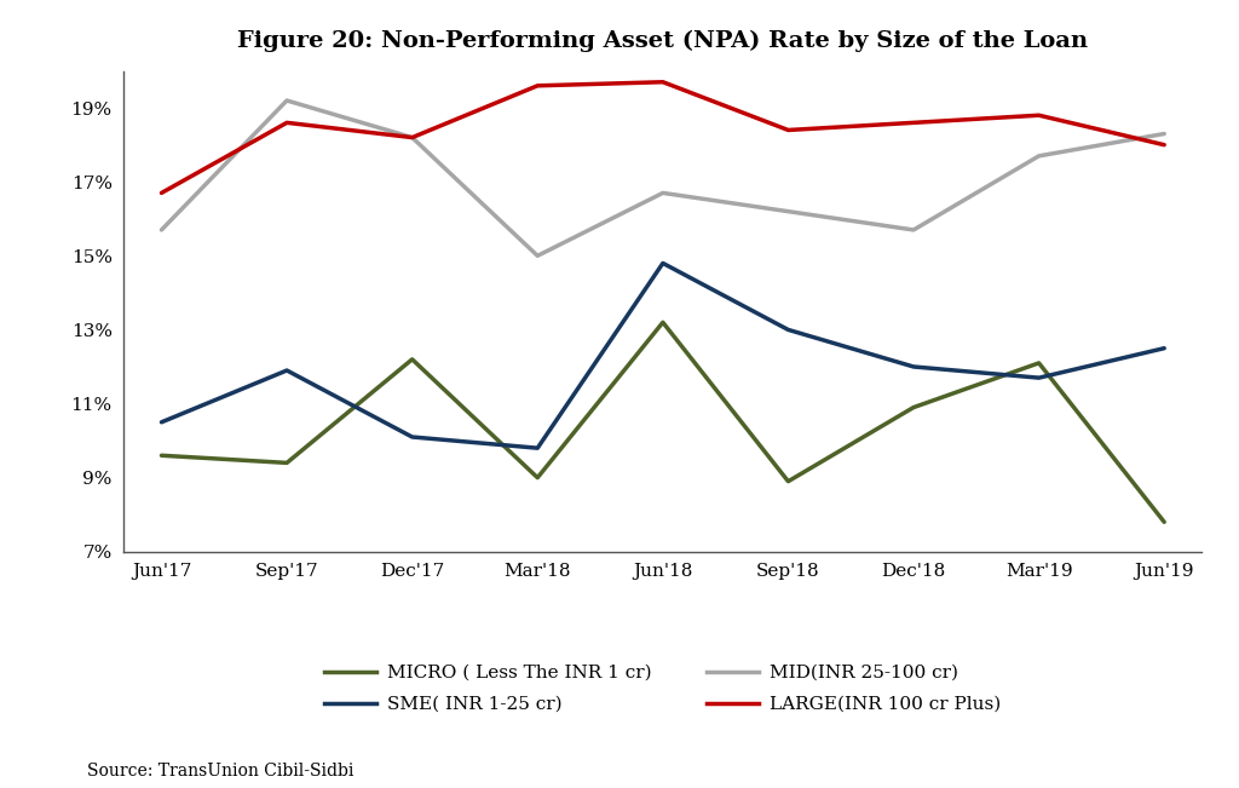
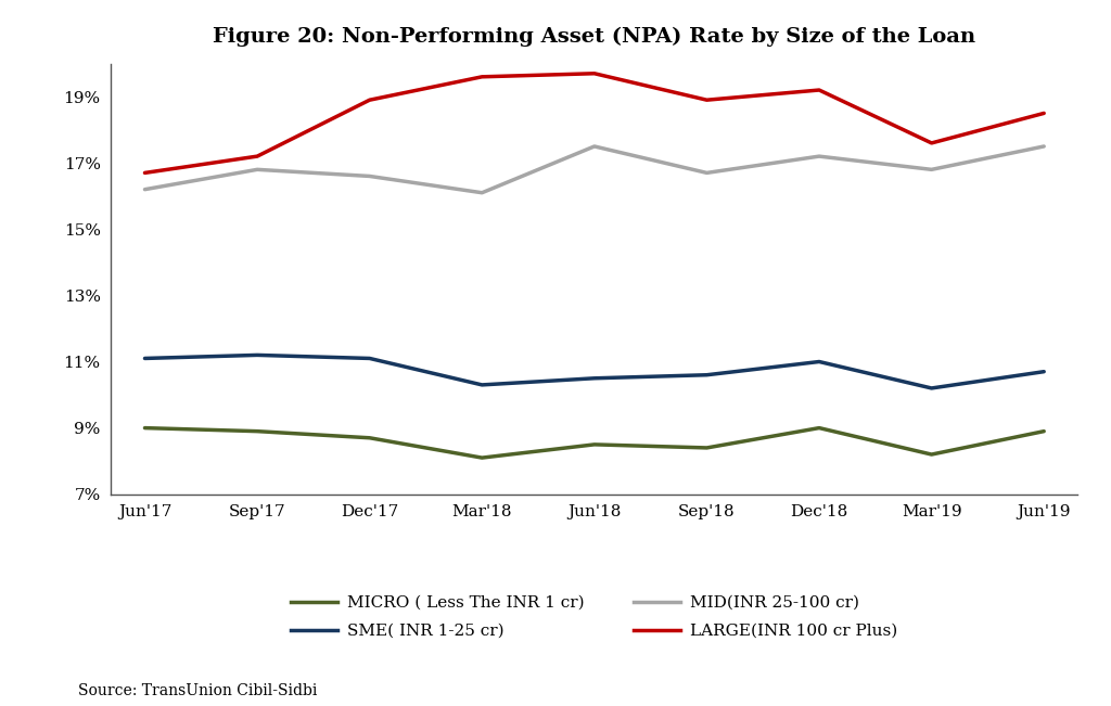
MICRO ( Less The INR 1 cr)/Jun'17: 9.6% -> 9.0%
SME( INR 1-25 cr)/Jun'17: 10.5% -> 11.1%
MID(INR 25-100 cr)/Jun'17: 15.7% -> 16.2%
MICRO ( Less The INR 1 cr)/Sep'17: 9.4% -> 8.9%
SME( INR 1-25 cr)/Sep'17: 11.9% -> 11.2%
MID(INR 25-100 cr)/Sep'17: 19.2% -> 16.8%
LARGE(INR 100 cr Plus)/Sep'17: 18.6% -> 17.2%
MICRO ( Less The INR 1 cr)/Dec'17: 12.2% -> 8.7%
SME( INR 1-25 cr)/Dec'17: 10.1% -> 11.1%
MID(INR 25-100 cr)/Dec'17: 18.2% -> 16.6%
LARGE(INR 100 cr Plus)/Dec'17: 18.2% -> 18.9%
MICRO ( Less The INR 1 cr)/Mar'18: 9.0% -> 8.1%
SME( INR 1-25 cr)/Mar'18: 9.8% -> 10.3%
MID(INR 25-100 cr)/Mar'18: 15.0% -> 16.1%
MICRO ( Less The INR 1 cr)/Jun'18: 13.2% -> 8.5%
SME( INR 1-25 cr)/Jun'18: 14.8% -> 10.5%
MID(INR 25-100 cr)/Jun'18: 16.7% -> 17.5%
MICRO ( Less The INR 1 cr)/Sep'18: 8.9% -> 8.4%
SME( INR 1-25 cr)/Sep'18: 13.0% -> 10.6%
MID(INR 25-100 cr)/Sep'18: 16.2% -> 16.7%
LARGE(INR 100 cr Plus)/Sep'18: 18.4% -> 18.9%
MICRO ( Less The INR 1 cr)/Dec'18: 10.9% -> 9.0%
SME( INR 1-25 cr)/Dec'18: 12.0% -> 11.0%
MID(INR 25-100 cr)/Dec'18: 15.7% -> 17.2%
LARGE(INR 100 cr Plus)/Dec'18: 18.6% -> 19.2%
MICRO ( Less The INR 1 cr)/Mar'19: 12.1% -> 8.2%
SME( INR 1-25 cr)/Mar'19: 11.7% -> 10.2%
MID(INR 25-100 cr)/Mar'19: 17.7% -> 16.8%
LARGE(INR 100 cr Plus)/Mar'19: 18.8% -> 17.6%
MICRO ( Less The INR 1 cr)/Jun'19: 7.8% -> 8.9%
SME( INR 1-25 cr)/Jun'19: 12.5% -> 10.7%
MID(INR 25-100 cr)/Jun'19: 18.3% -> 17.5%
LARGE(INR 100 cr Plus)/Jun'19: 18.0% -> 18.5%
